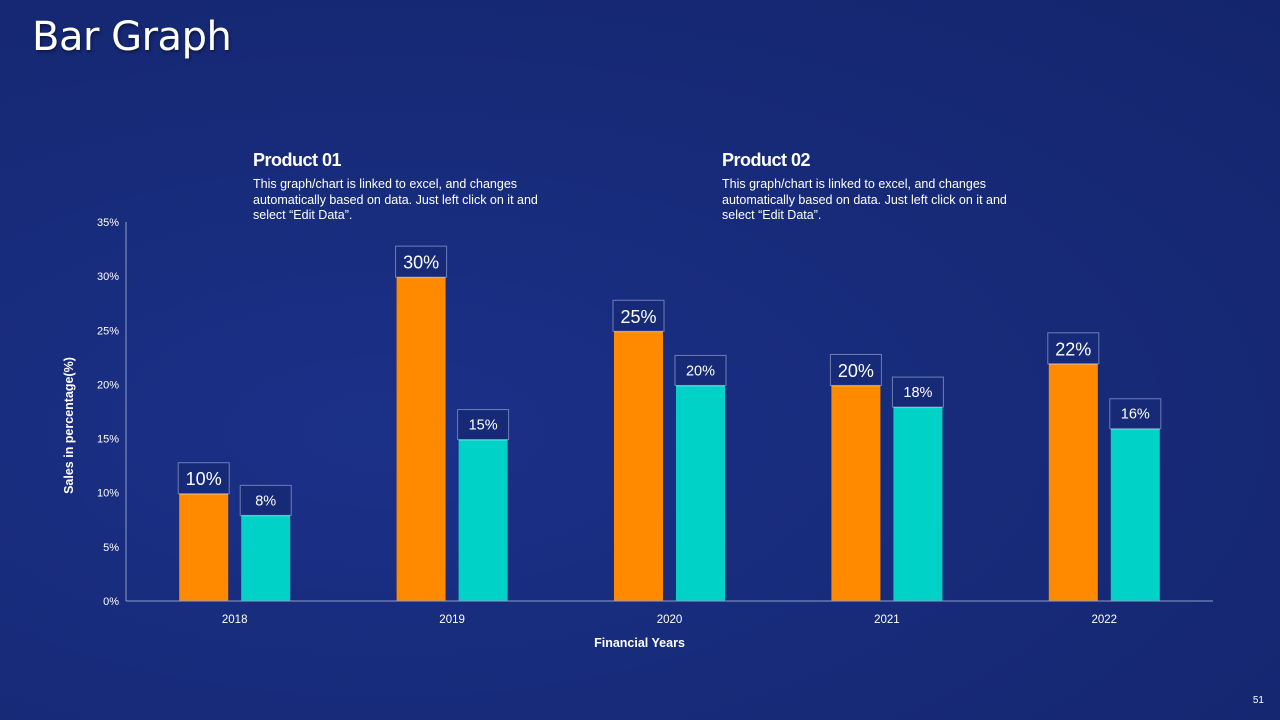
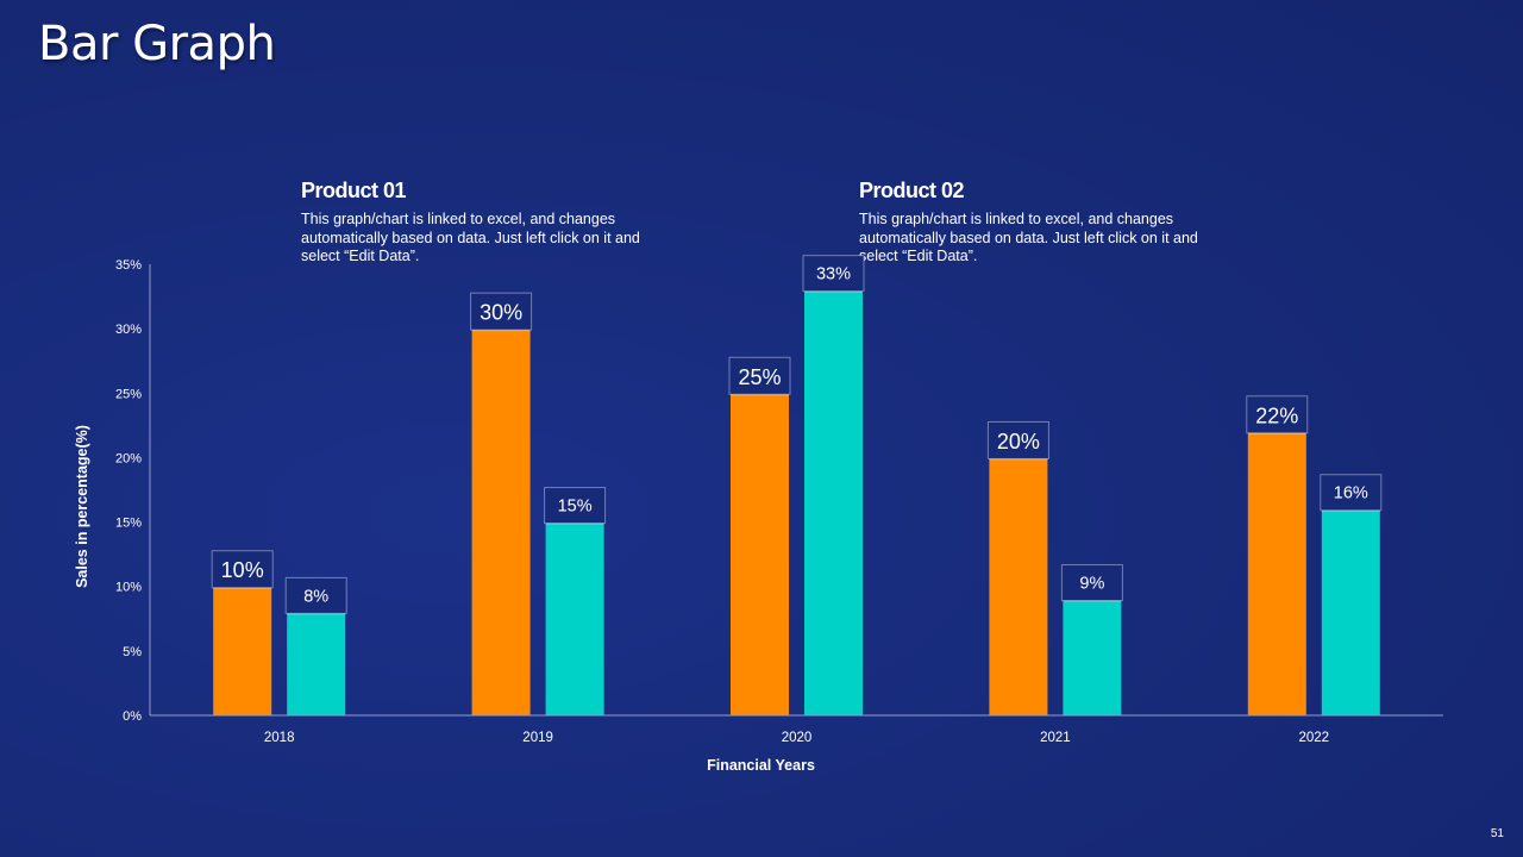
Product 02/2020: 20% -> 33%
Product 02/2021: 18% -> 9%
